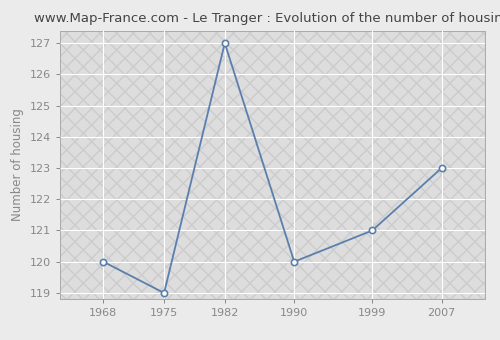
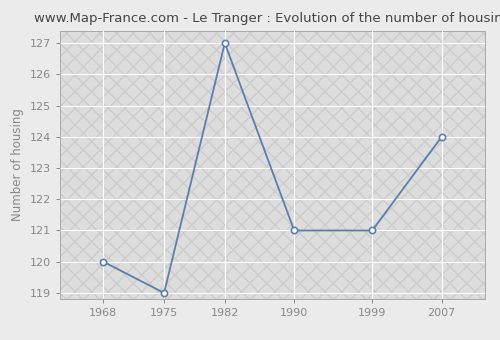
1990: 120 -> 121
2007: 123 -> 124
